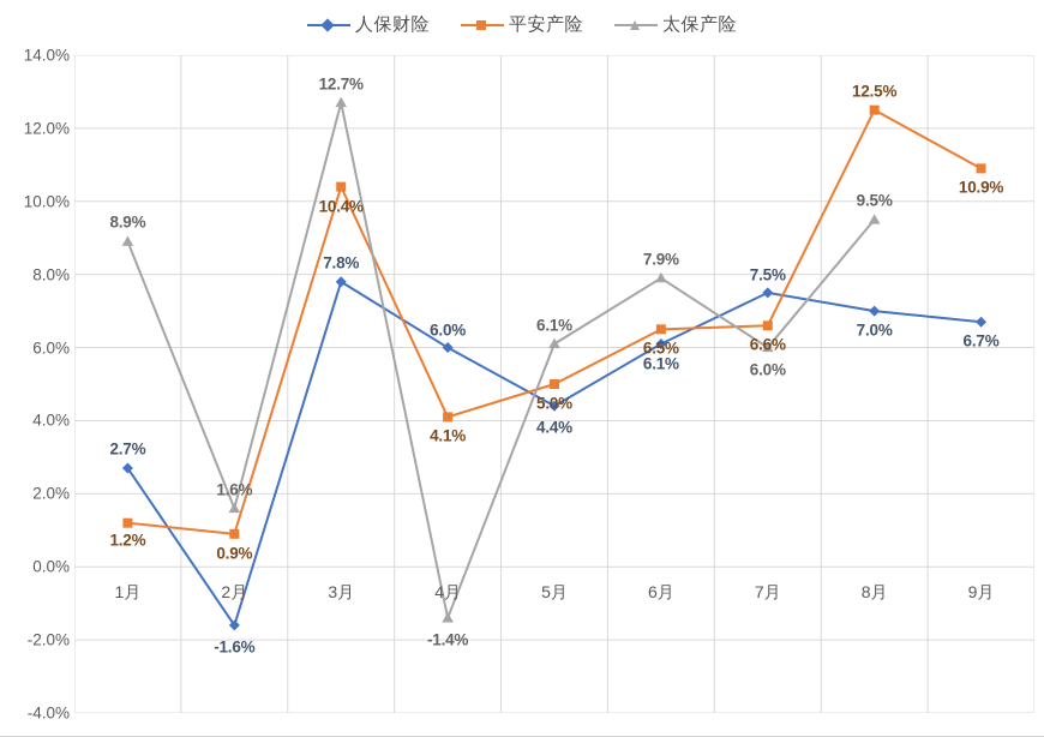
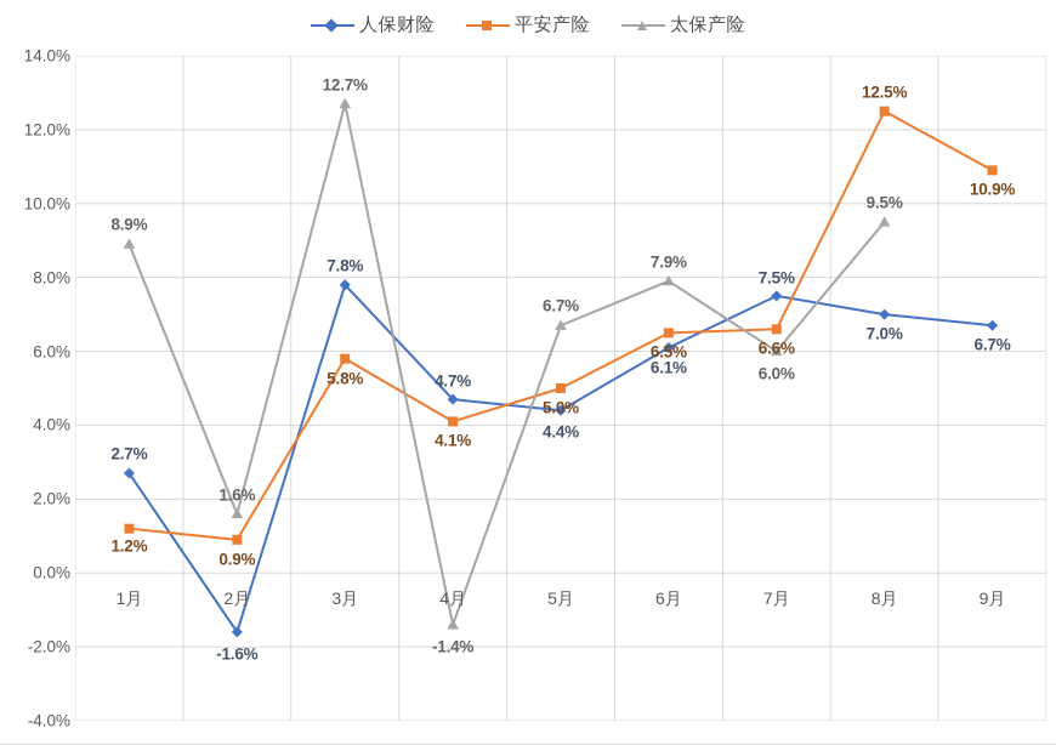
平安产险/3月: 10.4% -> 5.8%
人保财险/4月: 6.0% -> 4.7%
太保产险/5月: 6.1% -> 6.7%
